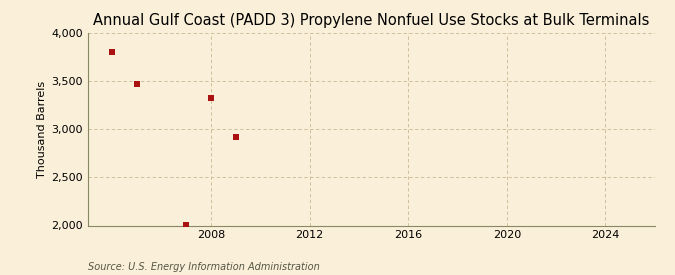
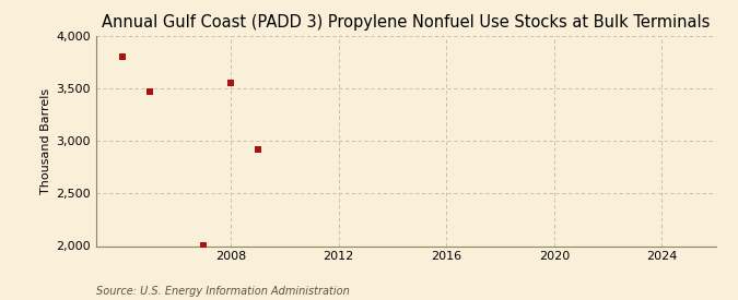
2008: 3,320 -> 3,550
